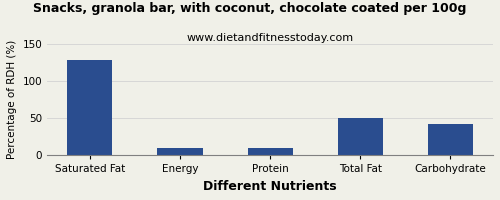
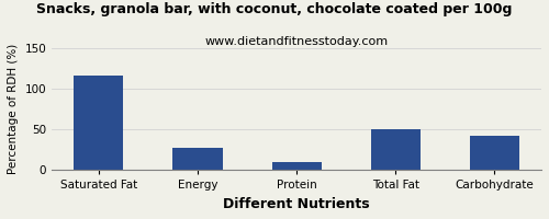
Saturated Fat: 128 -> 116
Energy: 10 -> 27
